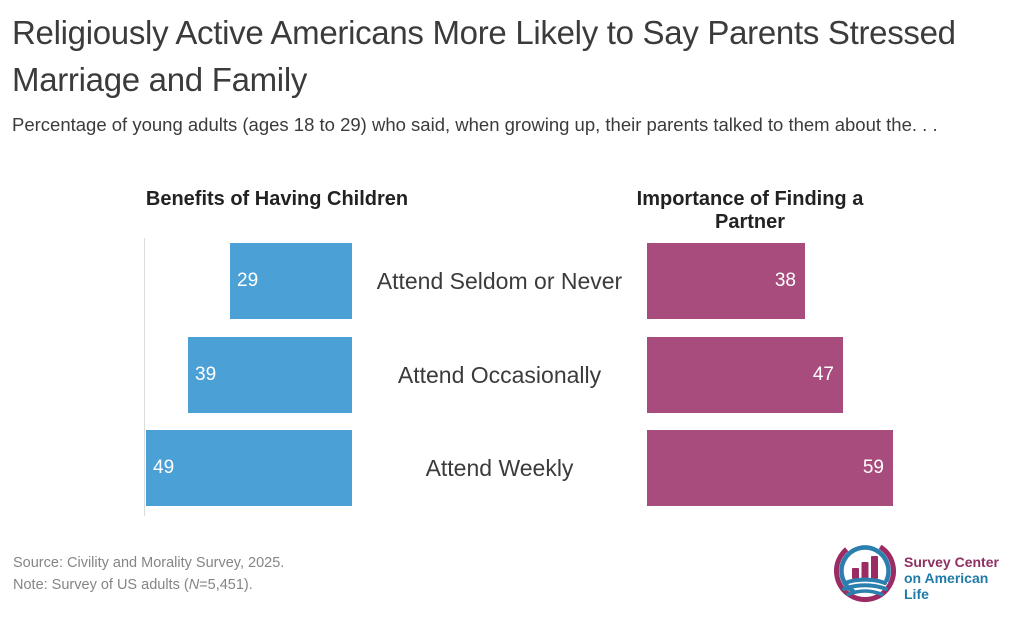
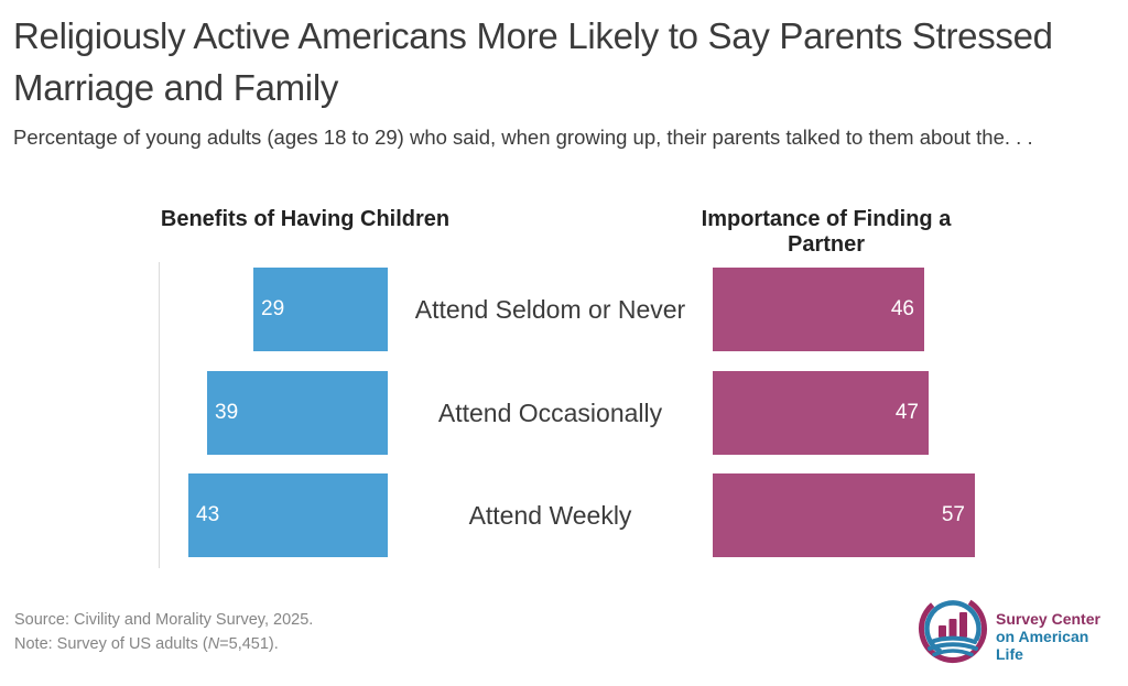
Importance of Finding a Partner/Attend Seldom or Never: 38 -> 46
Benefits of Having Children/Attend Weekly: 49 -> 43
Importance of Finding a Partner/Attend Weekly: 59 -> 57
